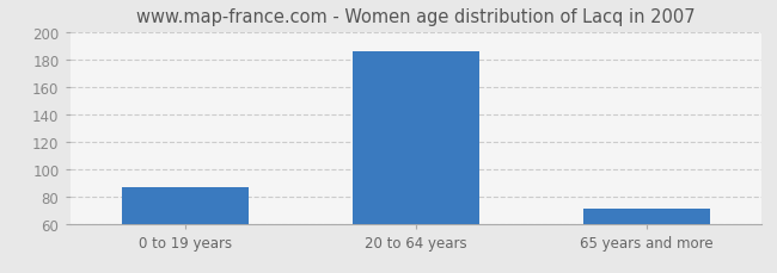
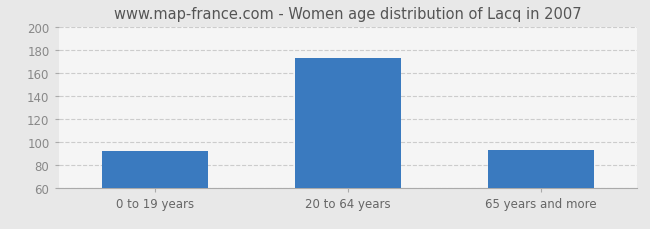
0 to 19 years: 87 -> 92
20 to 64 years: 186 -> 173
65 years and more: 71 -> 93
